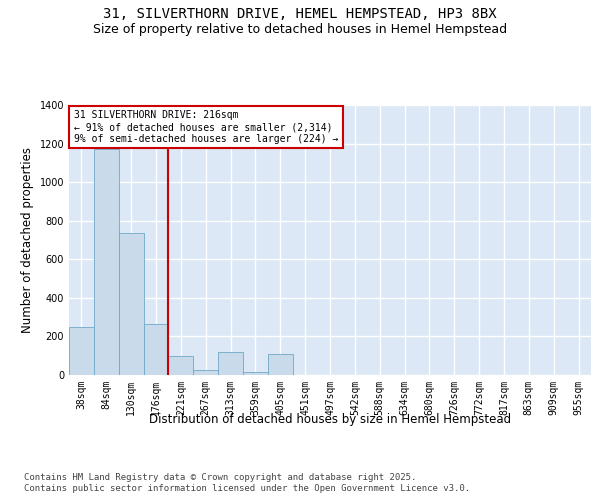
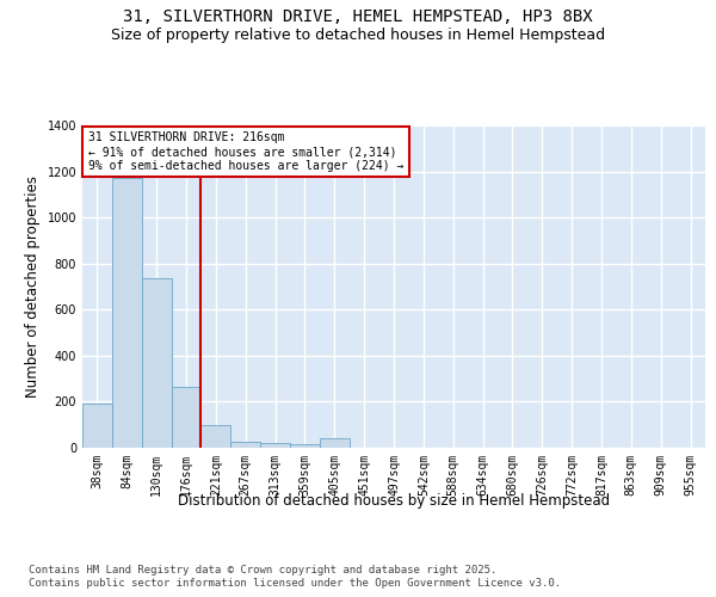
38sqm: 250 -> 190
313sqm: 120 -> 20
405sqm: 110 -> 40
